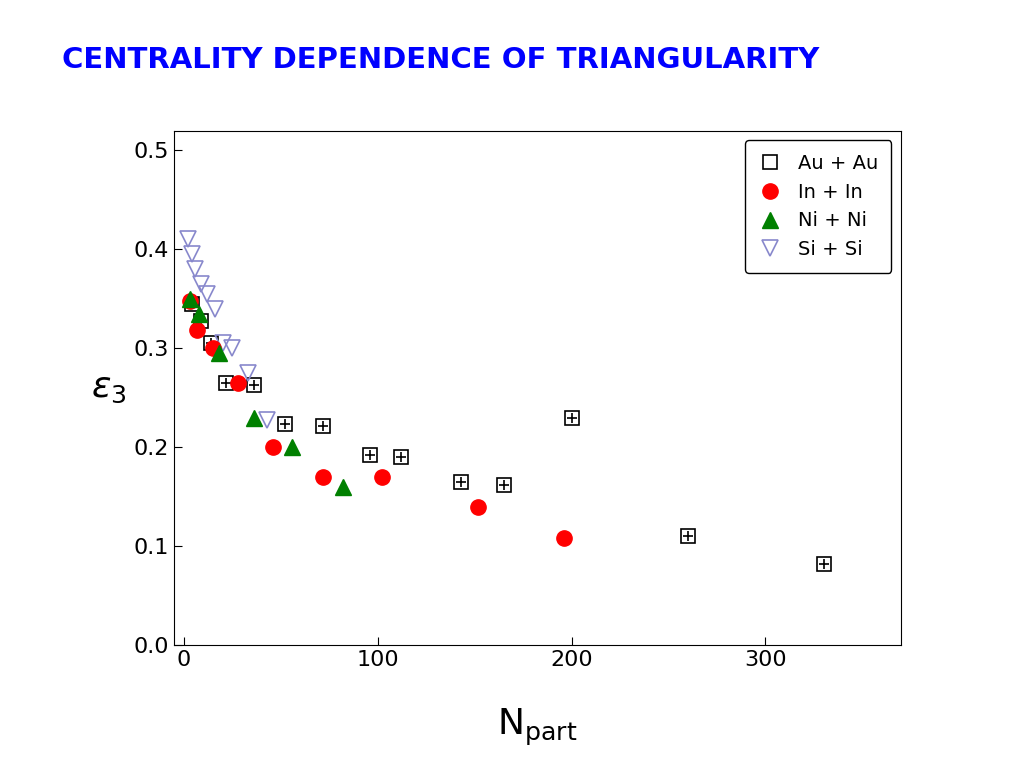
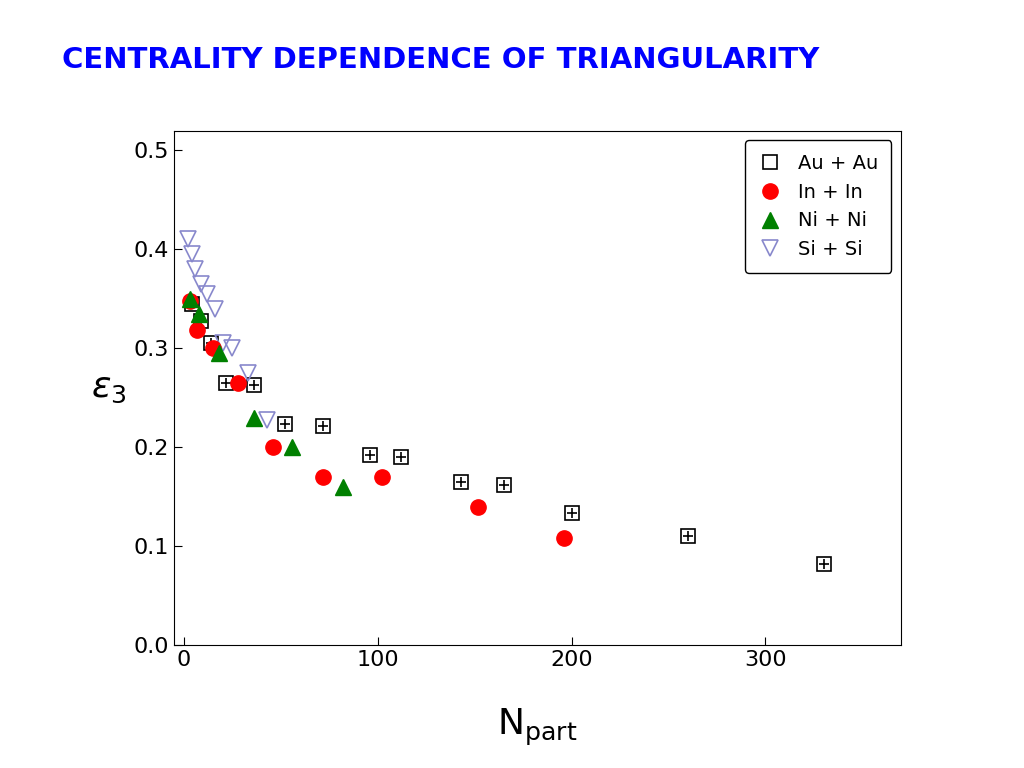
Au + Au/200: 0.230 -> 0.134
